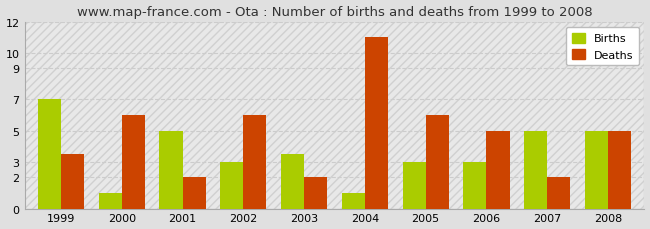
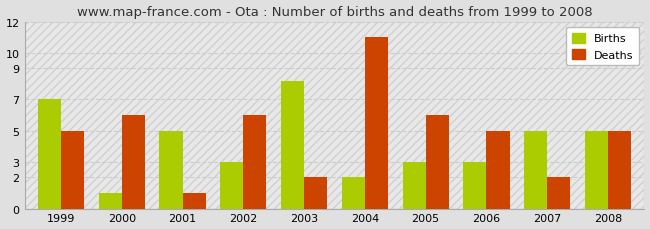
Deaths/1999: 3.5 -> 5.0
Deaths/2001: 2.0 -> 1.0
Births/2003: 3.5 -> 8.2
Births/2004: 1.0 -> 2.0
